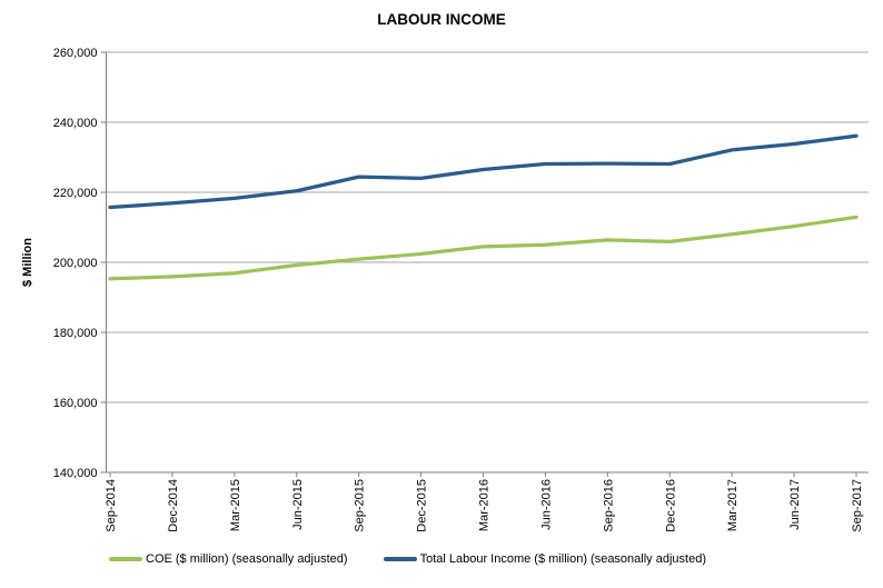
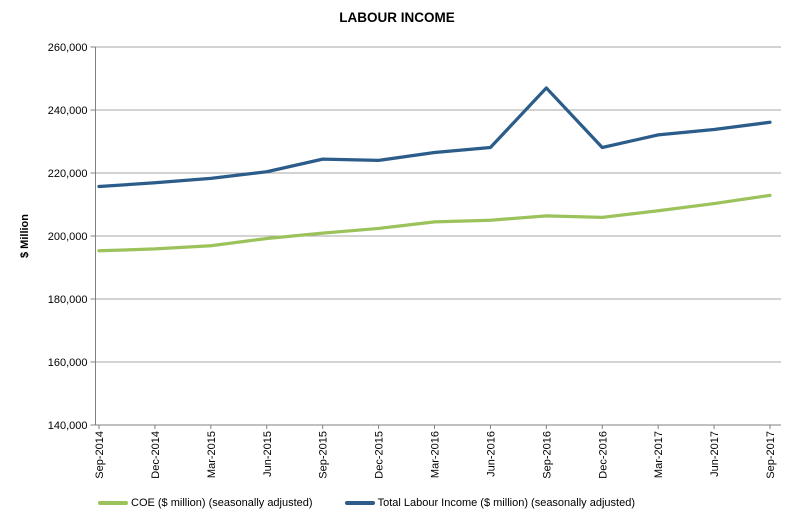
Total Labour Income ($ million) (seasonally adjusted)/Sep-2016: 228000 -> 247000
